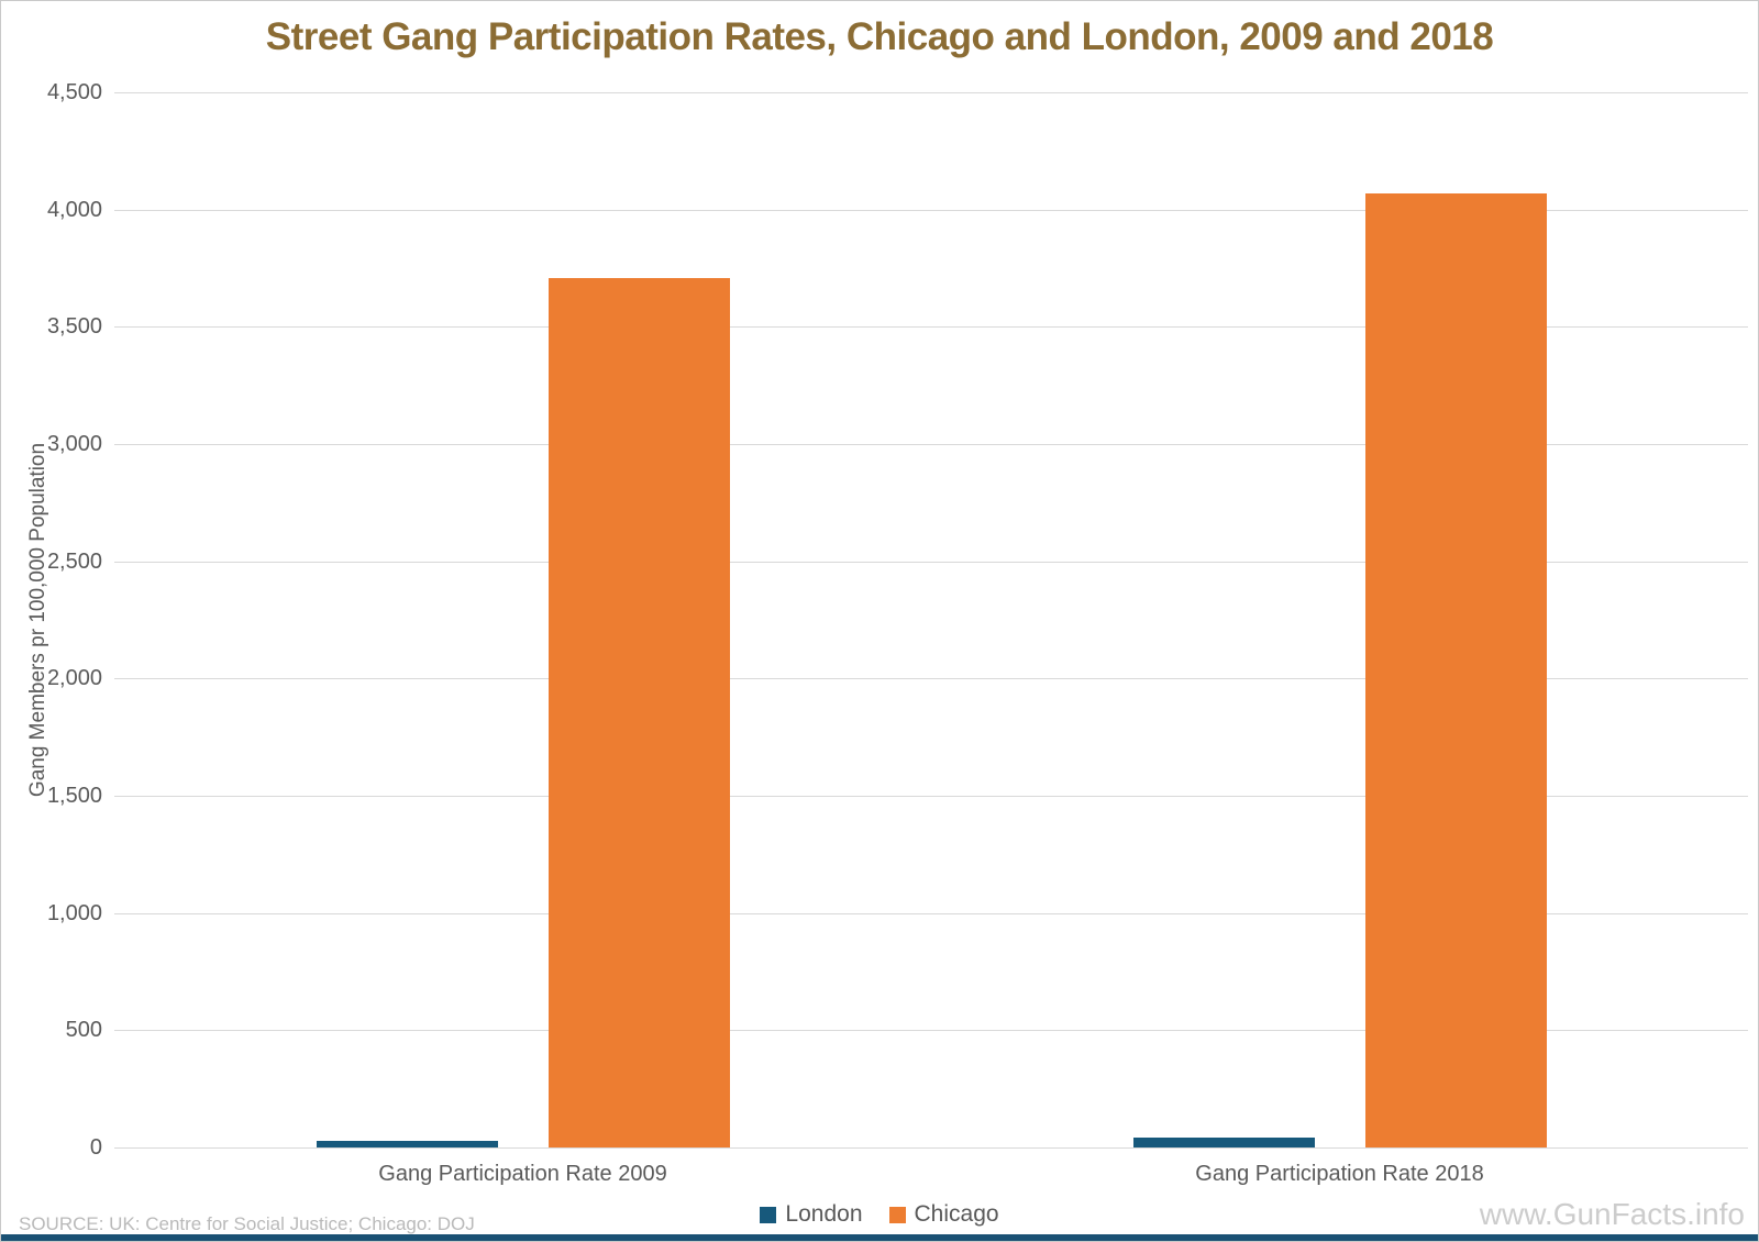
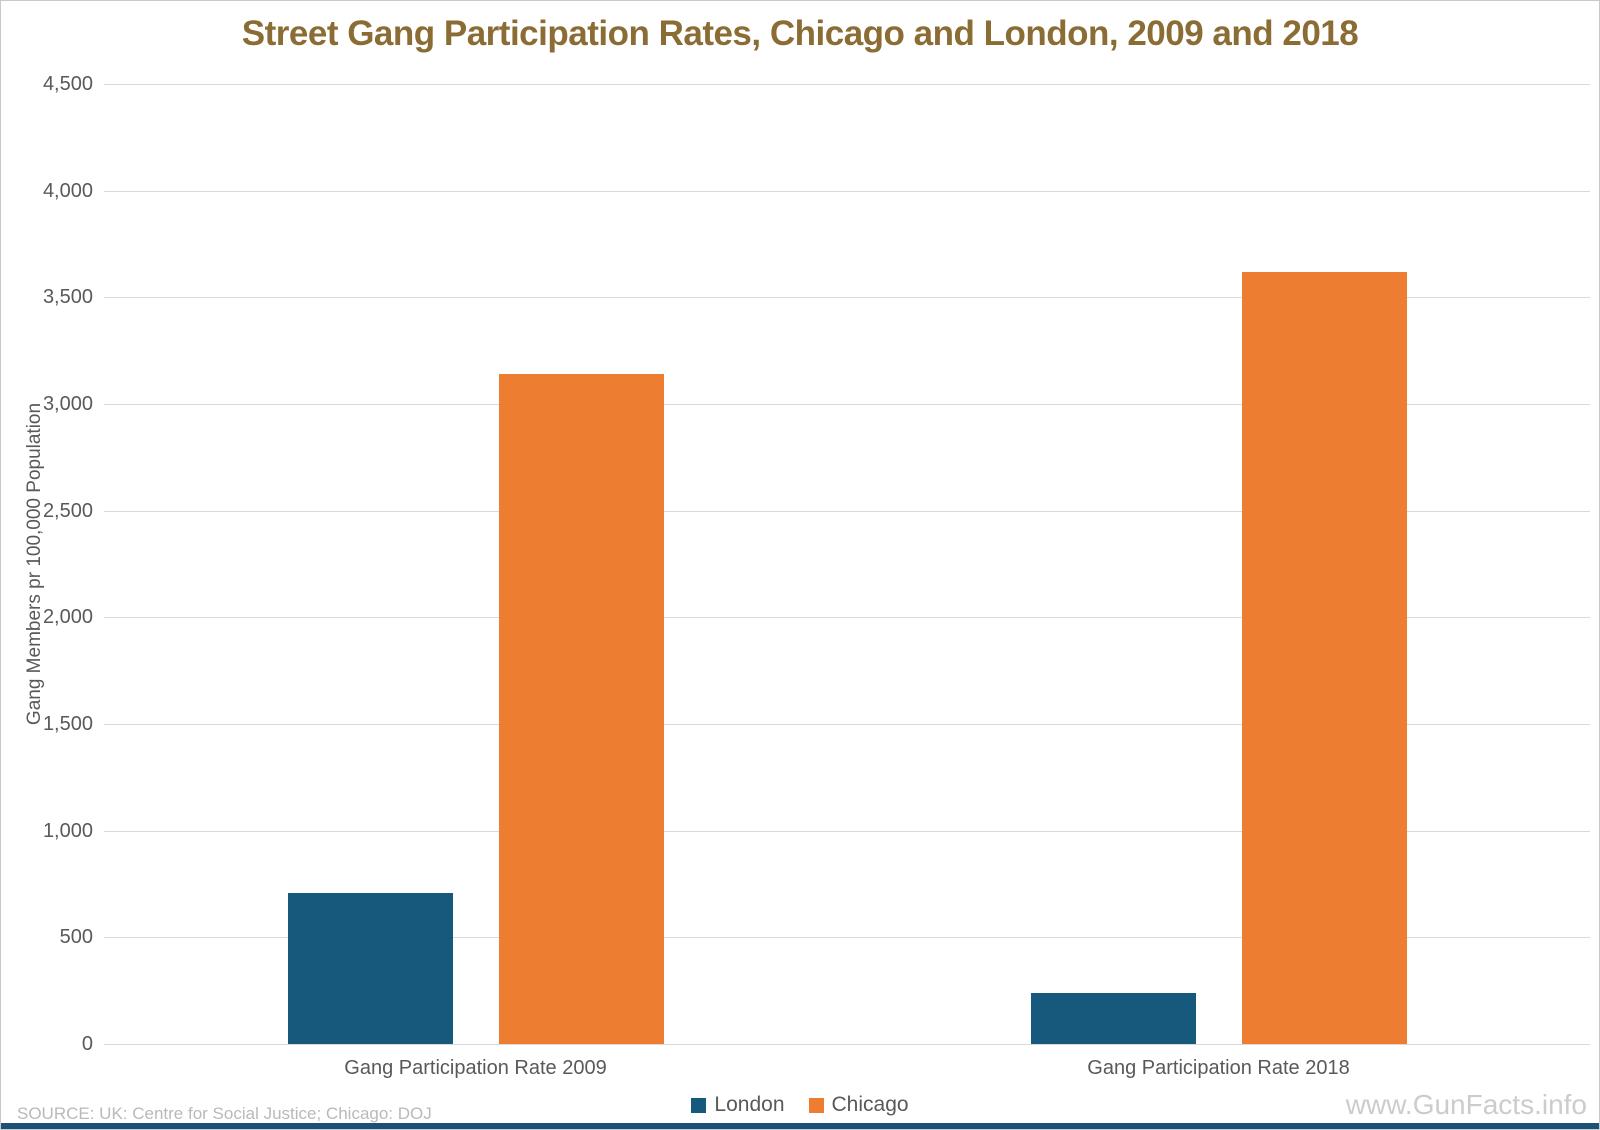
London/Gang Participation Rate 2009: 30 -> 710
Chicago/Gang Participation Rate 2009: 3710 -> 3140
London/Gang Participation Rate 2018: 40 -> 240
Chicago/Gang Participation Rate 2018: 4070 -> 3620
